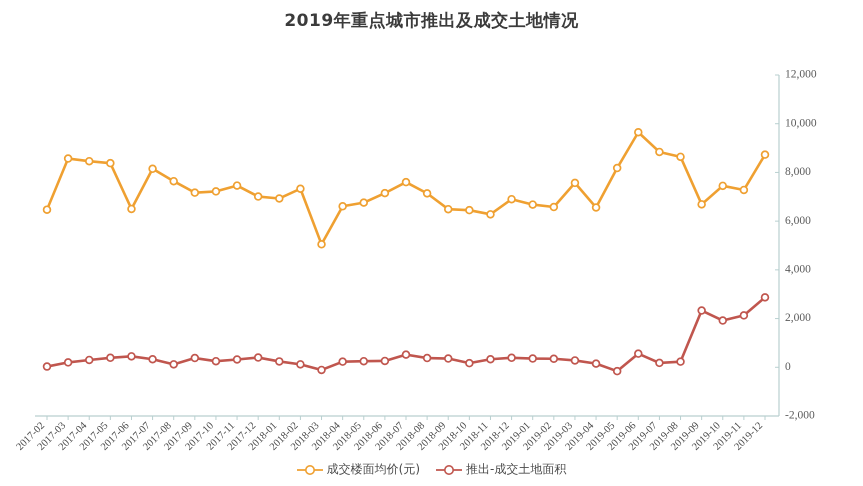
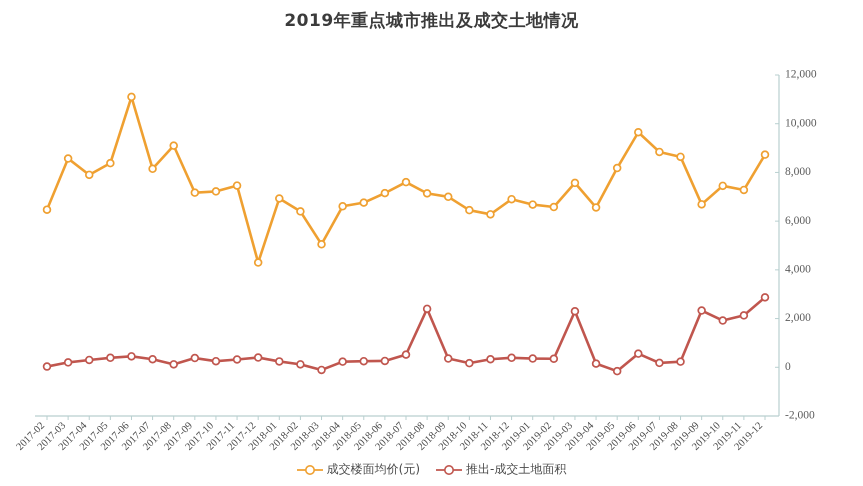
成交楼面均价(元)/2017-04: 8500 -> 7900
成交楼面均价(元)/2017-06: 6500 -> 11100
成交楼面均价(元)/2017-08: 7600 -> 9100
成交楼面均价(元)/2017-12: 7000 -> 4300
成交楼面均价(元)/2018-02: 7300 -> 6400
推出-成交土地面积/2018-08: 400 -> 2400
成交楼面均价(元)/2018-09: 6500 -> 7000
推出-成交土地面积/2019-03: 300 -> 2300
